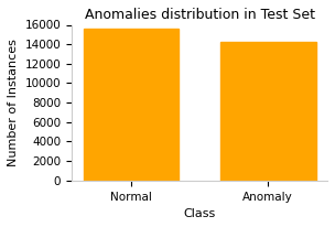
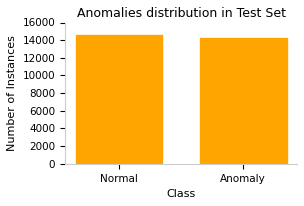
Normal: 15600 -> 14600
